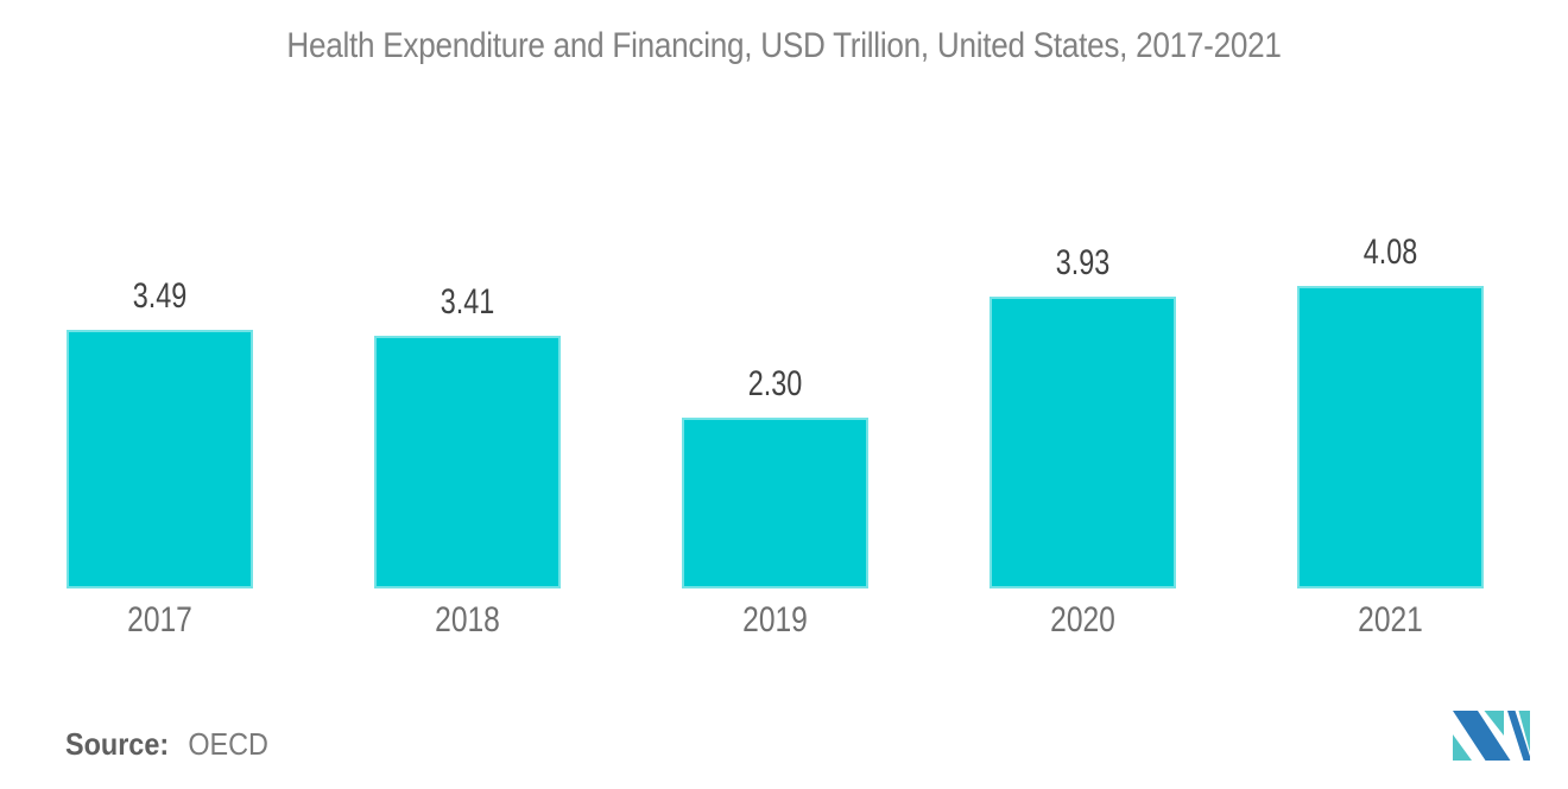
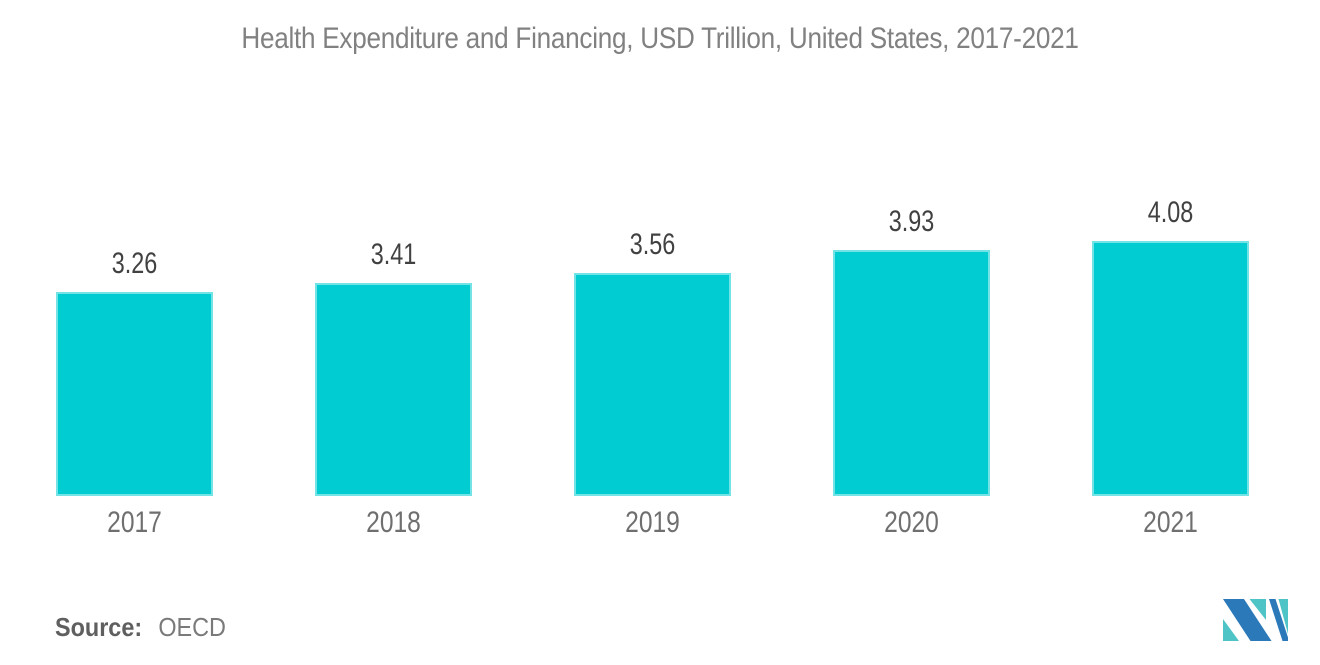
2017: 3.49 -> 3.26
2019: 2.30 -> 3.56
